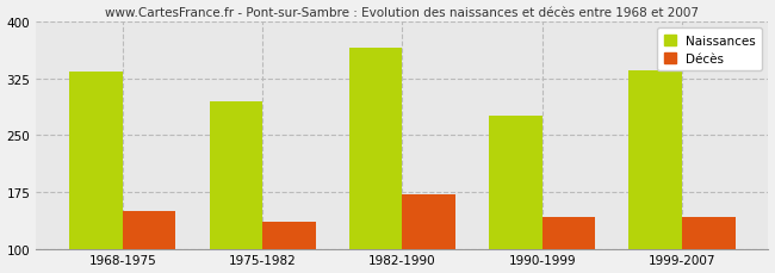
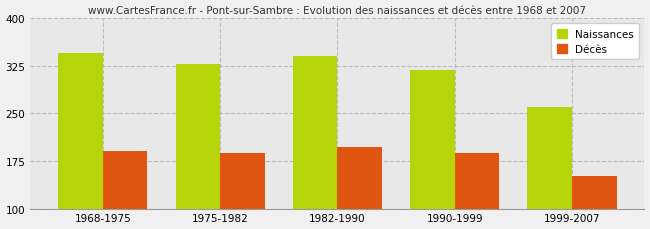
Naissances/1968-1975: 334 -> 345
Décès/1968-1975: 150 -> 190
Naissances/1975-1982: 294 -> 328
Décès/1975-1982: 136 -> 187
Naissances/1982-1990: 366 -> 340
Décès/1982-1990: 172 -> 197
Naissances/1990-1999: 276 -> 318
Décès/1990-1999: 142 -> 187
Naissances/1999-2007: 336 -> 260
Décès/1999-2007: 142 -> 152
